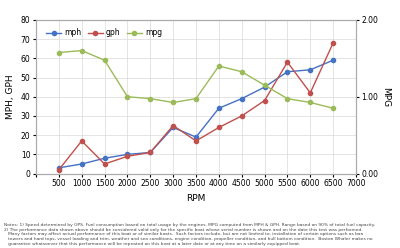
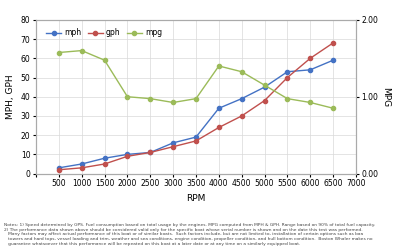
gph/1000: 17 -> 3
mph/3000: 24 -> 16
gph/3000: 25 -> 14
gph/5500: 58 -> 50
gph/6000: 42 -> 60
